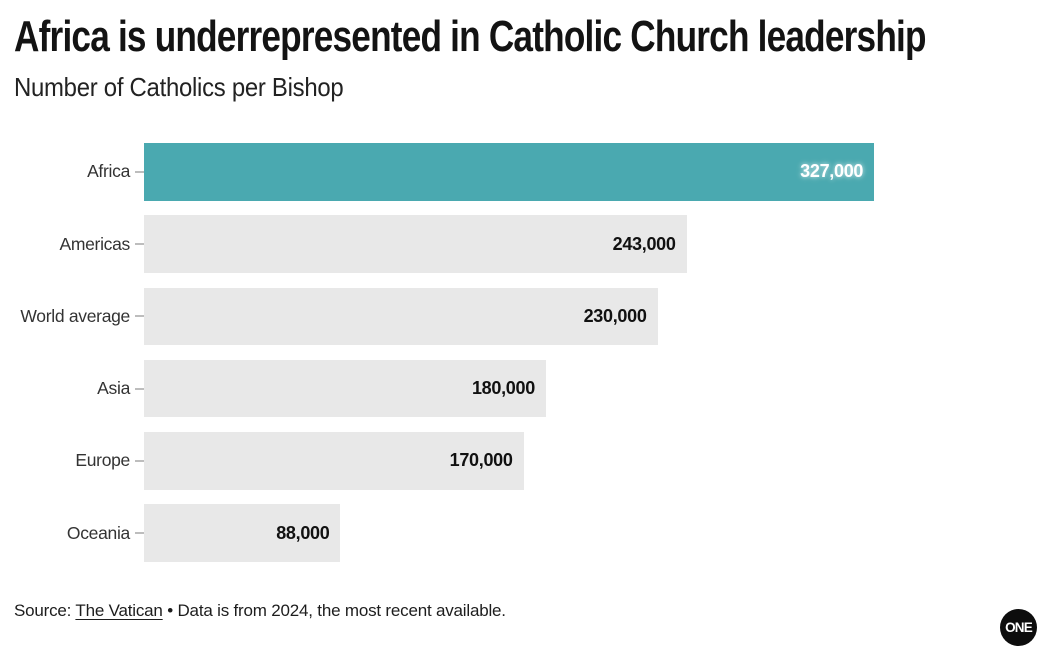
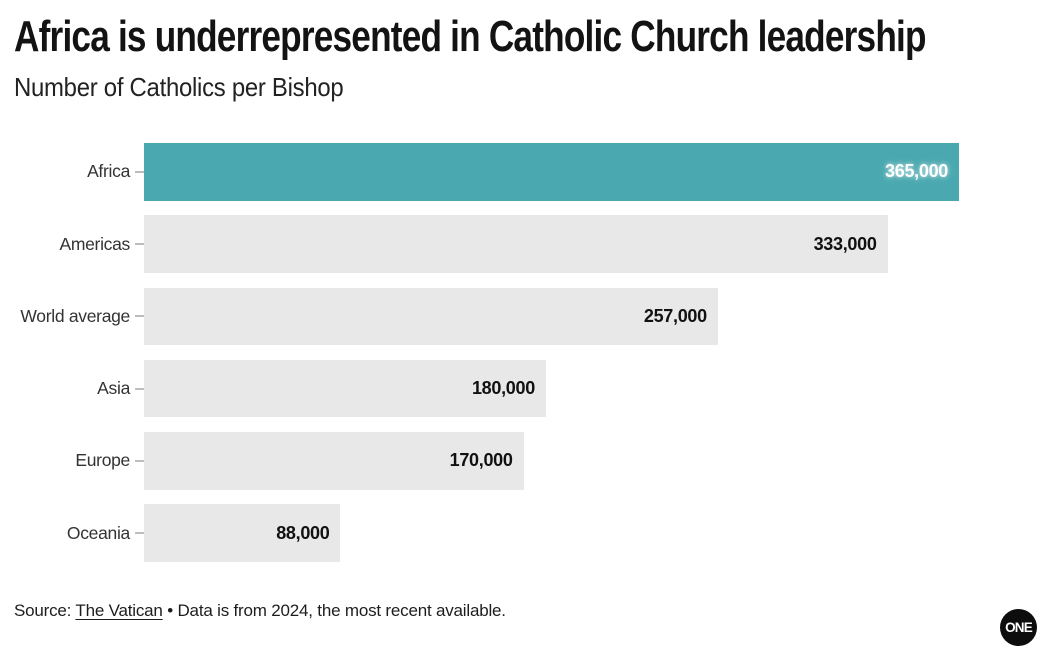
Africa: 327,000 -> 365,000
Americas: 243,000 -> 333,000
World average: 230,000 -> 257,000
